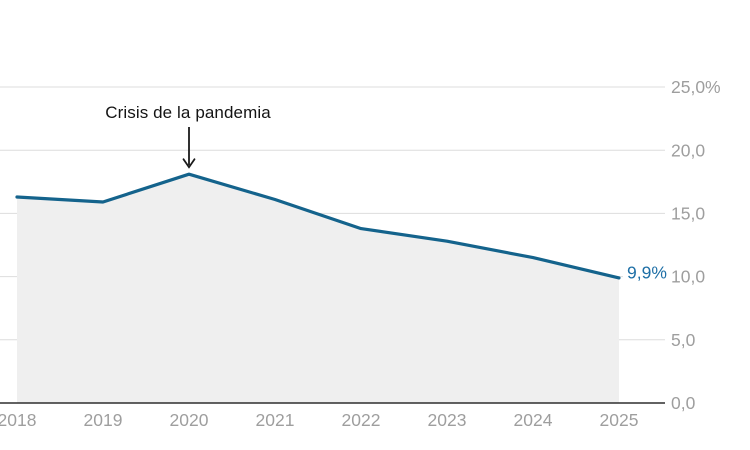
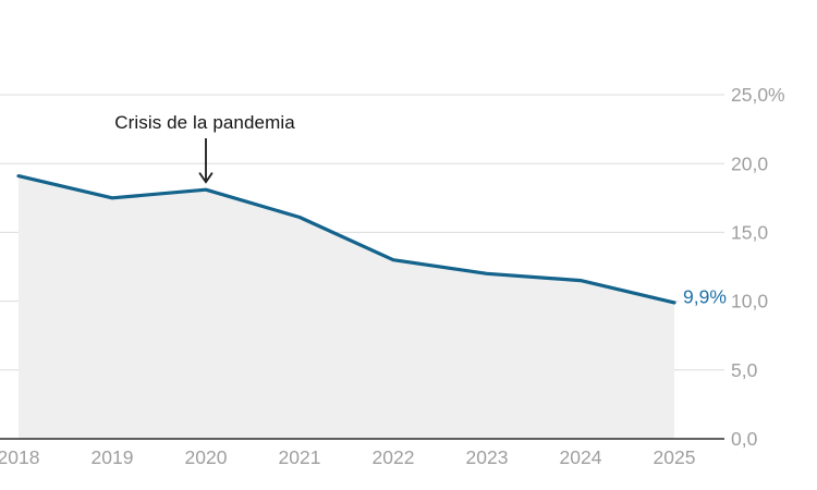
2018: 16,3% -> 19,1%
2019: 15,9% -> 17,5%
2022: 13,8% -> 13,0%
2023: 12,8% -> 12,0%
